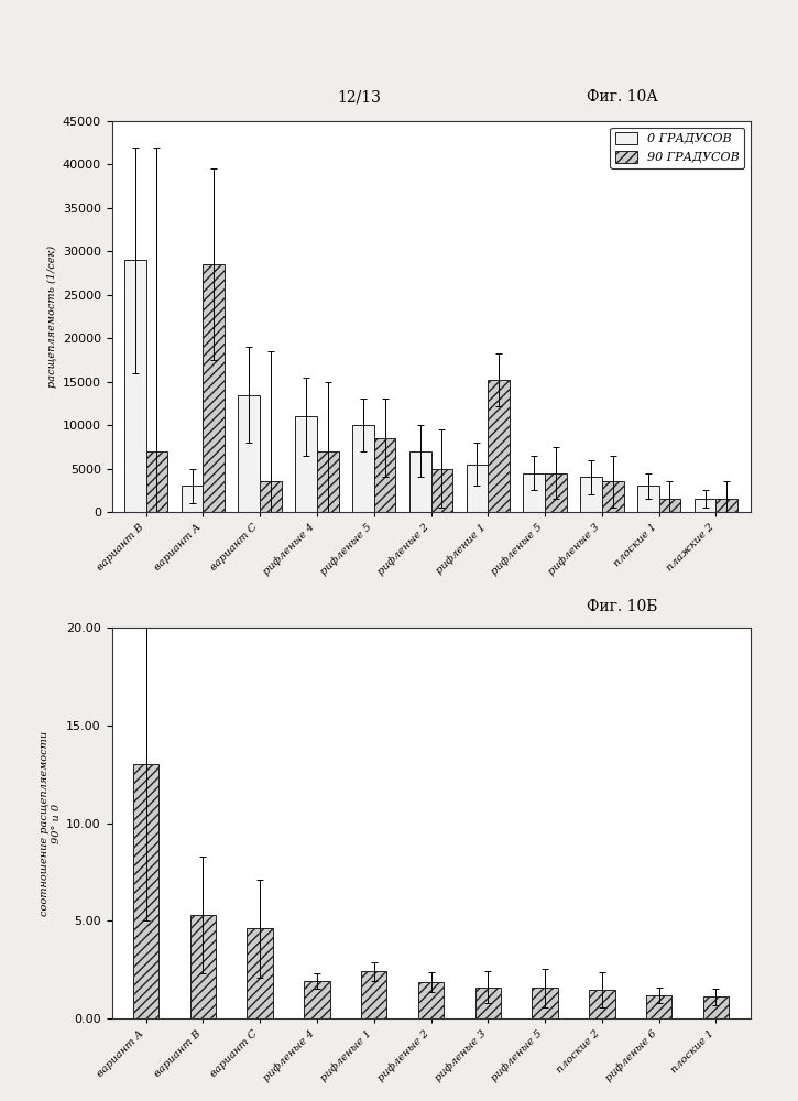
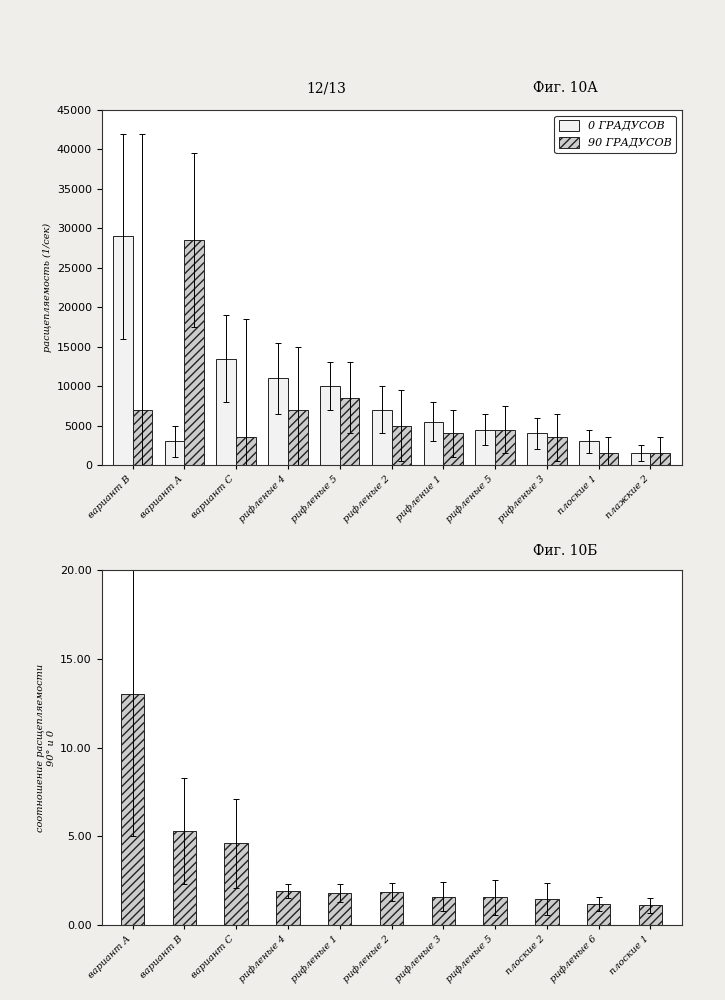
90 ГРАДУСОВ/рифление 1: 15200 -> 4000
рифленые 1: 2.4 -> 1.8
